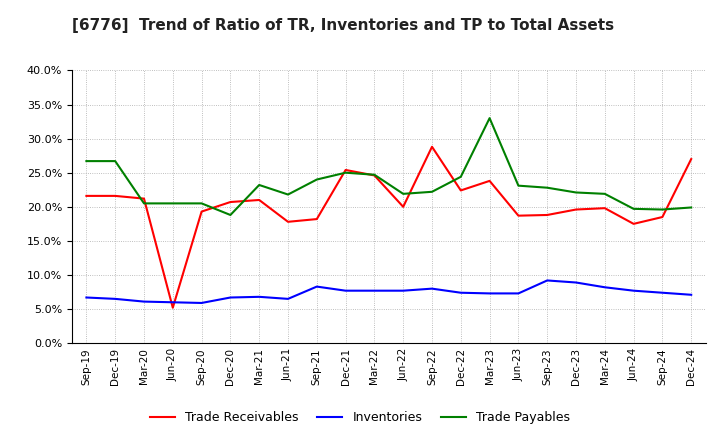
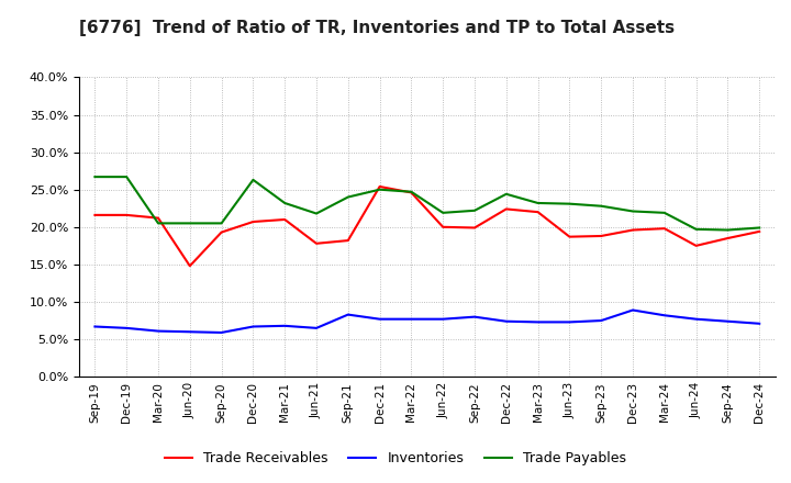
Trade Receivables/Jun-20: 5.2% -> 14.8%
Trade Payables/Dec-20: 18.8% -> 26.3%
Trade Receivables/Sep-22: 28.8% -> 19.9%
Trade Receivables/Mar-23: 23.8% -> 22.0%
Trade Payables/Mar-23: 33.0% -> 23.2%
Inventories/Sep-23: 9.2% -> 7.5%
Trade Receivables/Dec-24: 27.0% -> 19.4%
